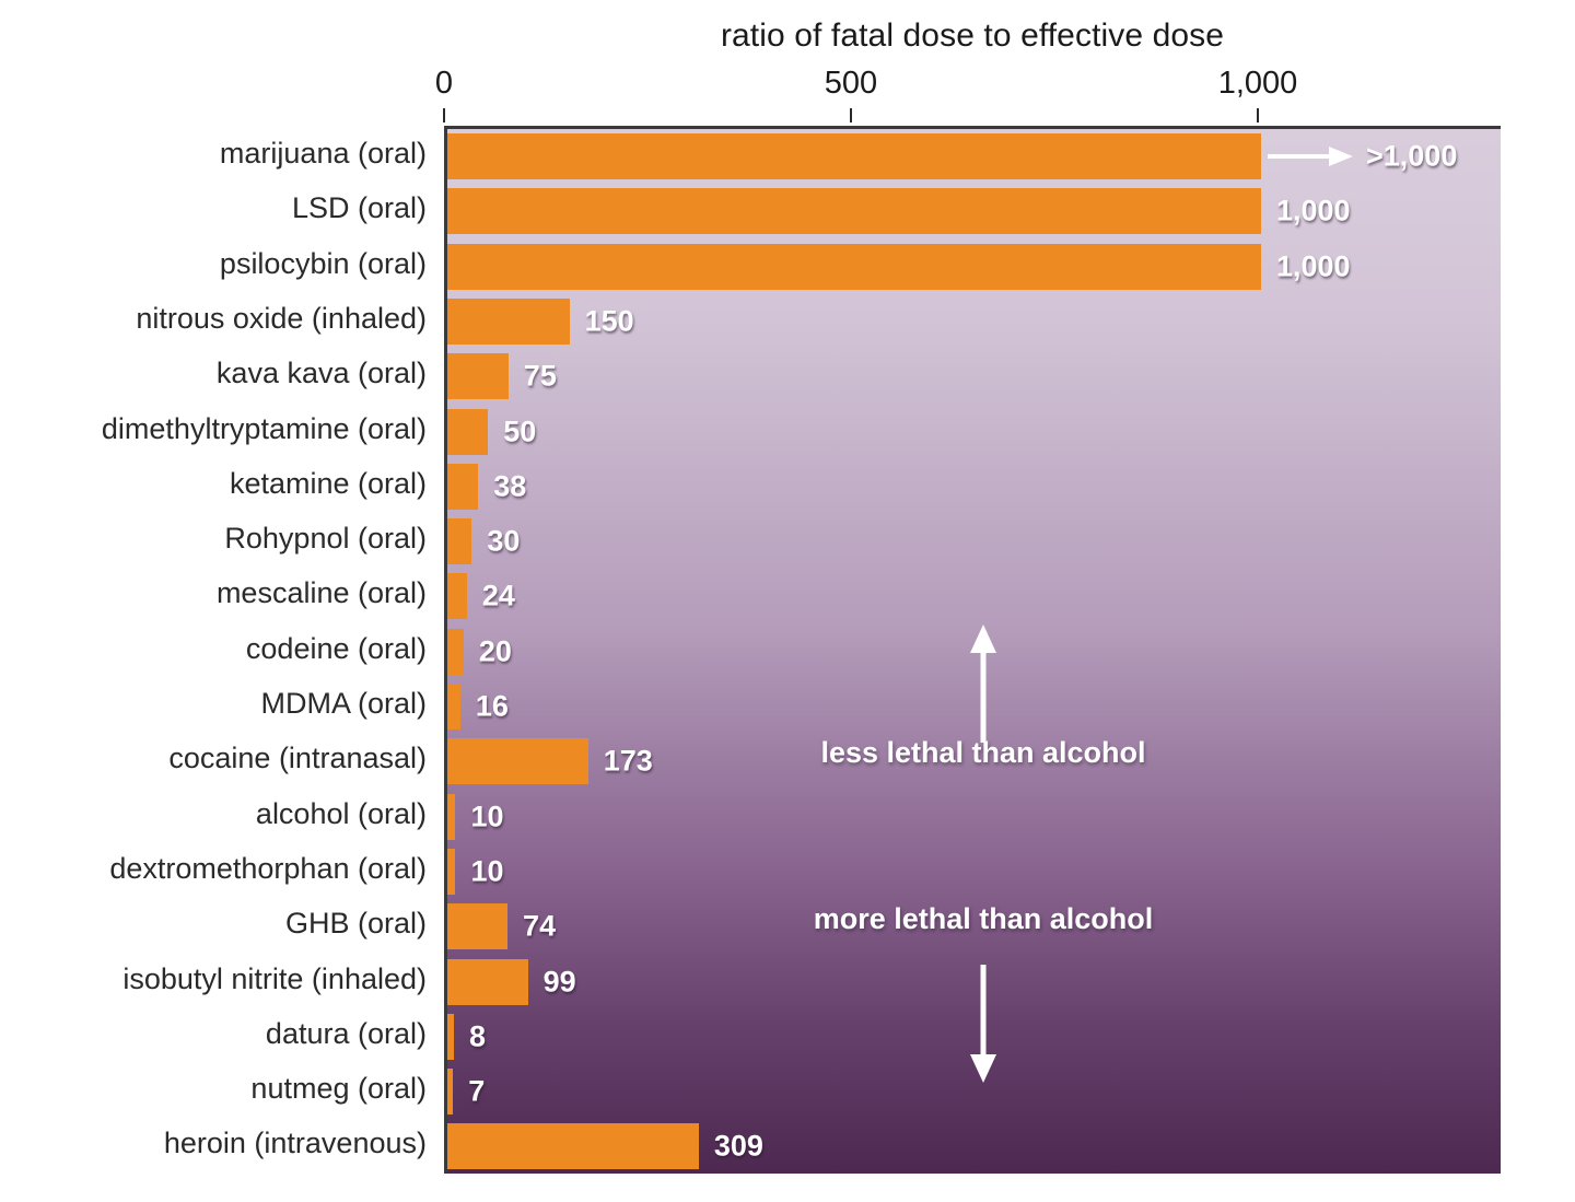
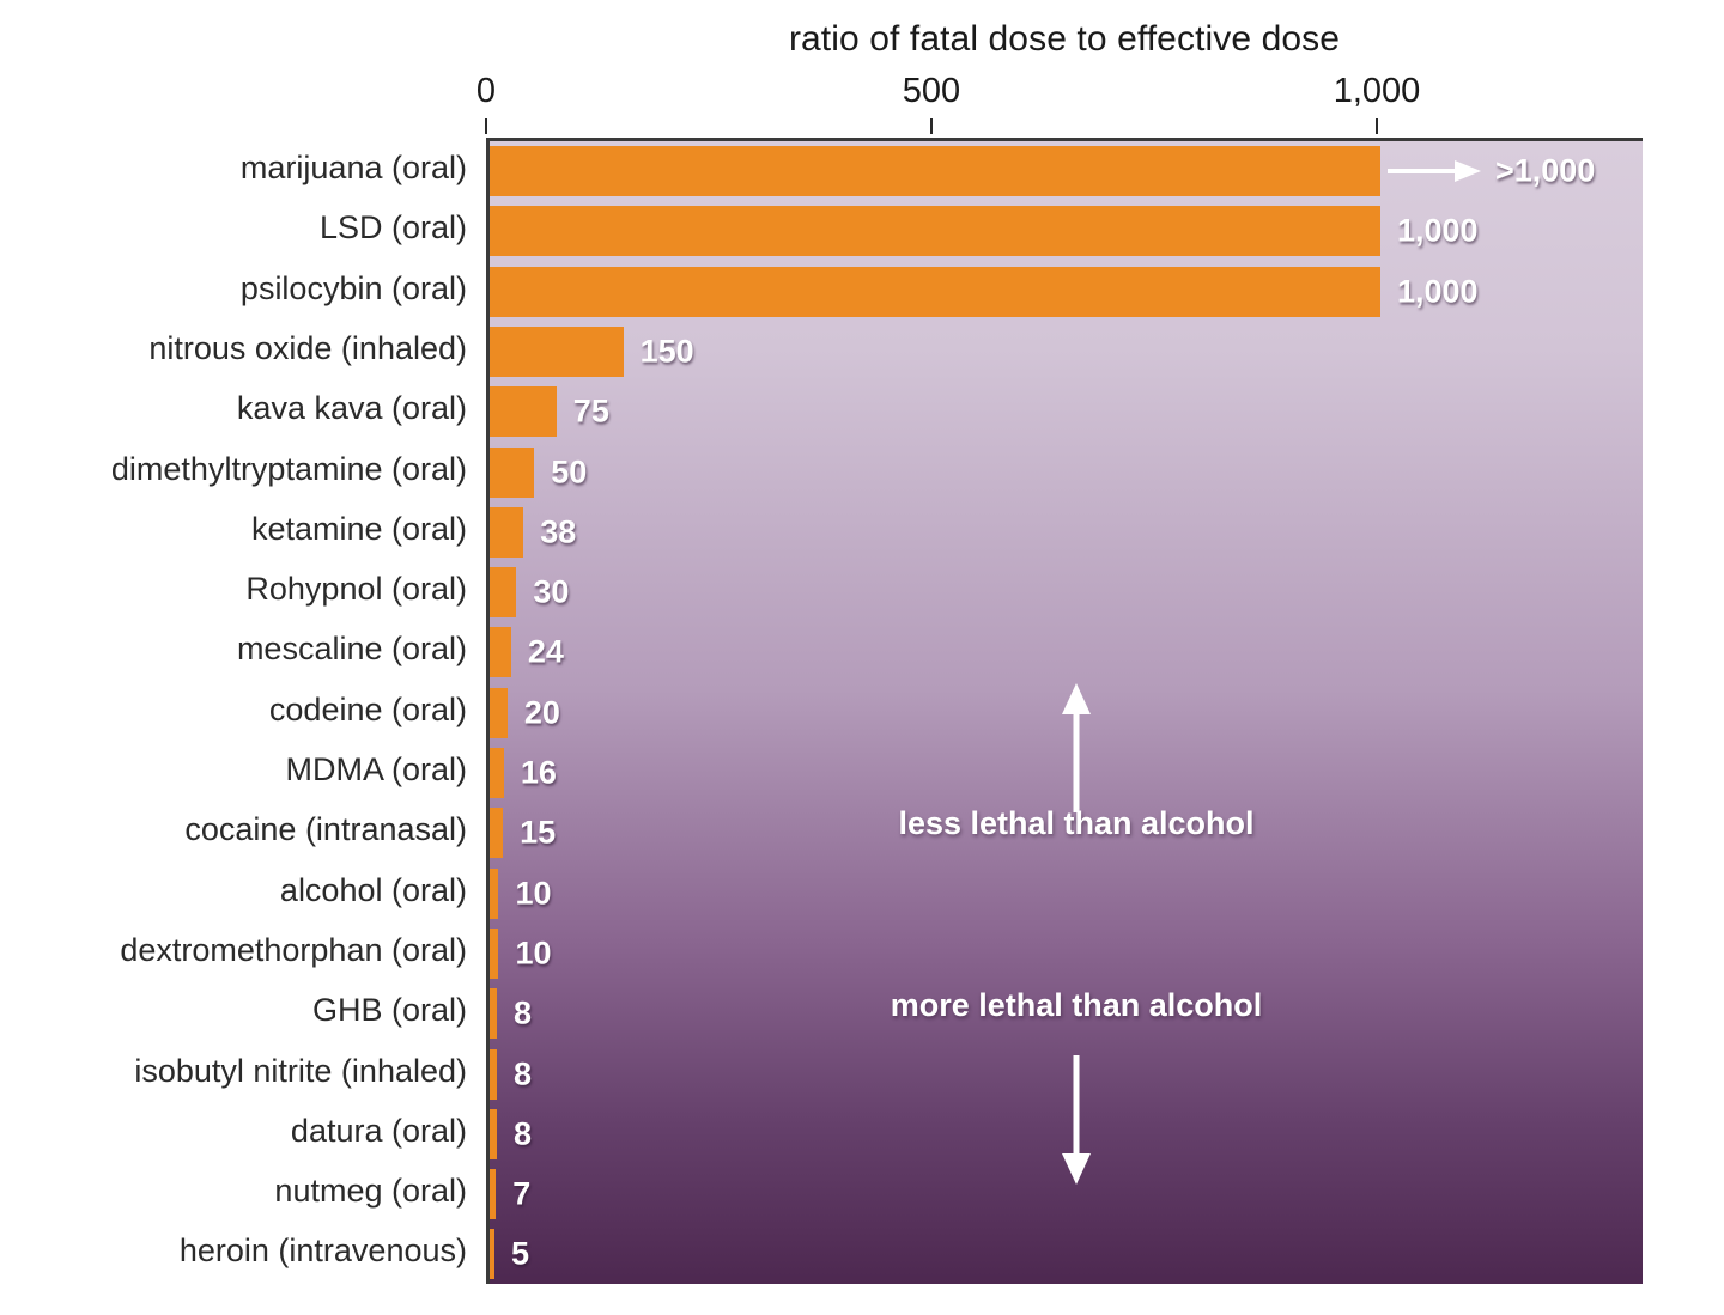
cocaine (intranasal): 173 -> 15
GHB (oral): 74 -> 8
isobutyl nitrite (inhaled): 99 -> 8
heroin (intravenous): 309 -> 5
